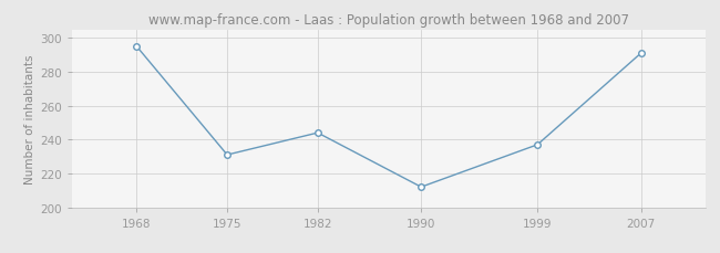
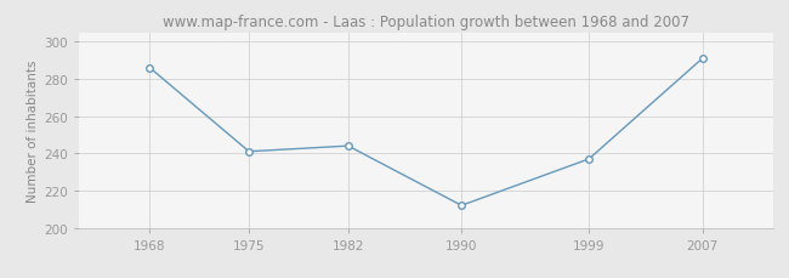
1968: 295 -> 286
1975: 231 -> 241
